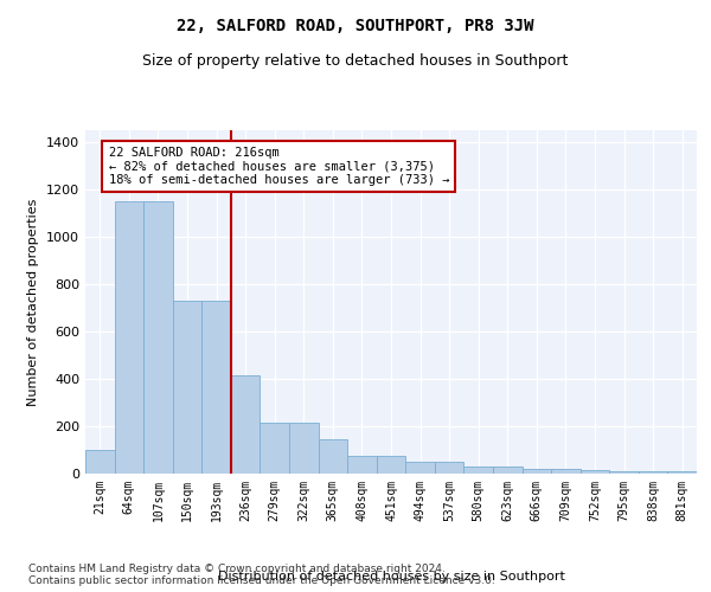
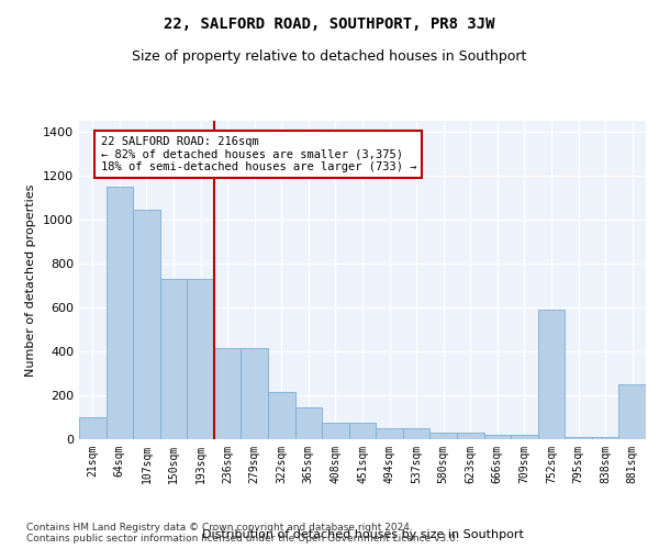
107sqm: 1150 -> 1045
279sqm: 215 -> 415
752sqm: 15 -> 590
881sqm: 8 -> 250
